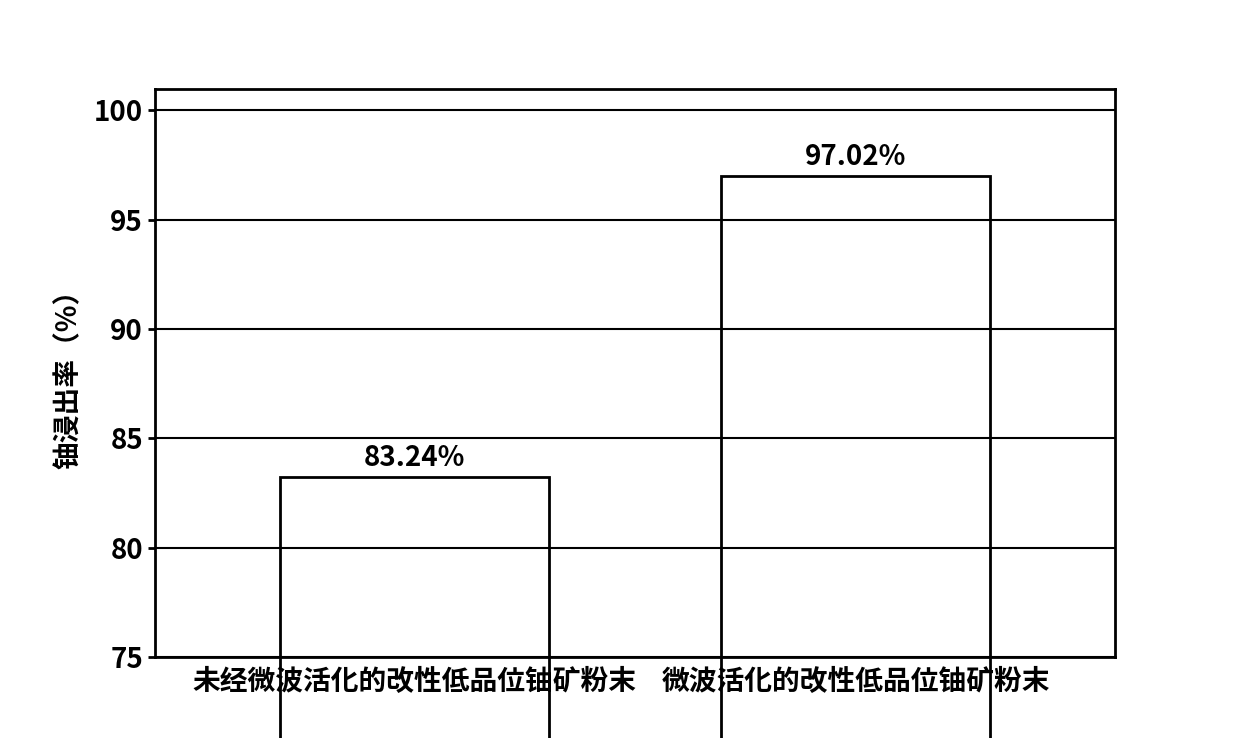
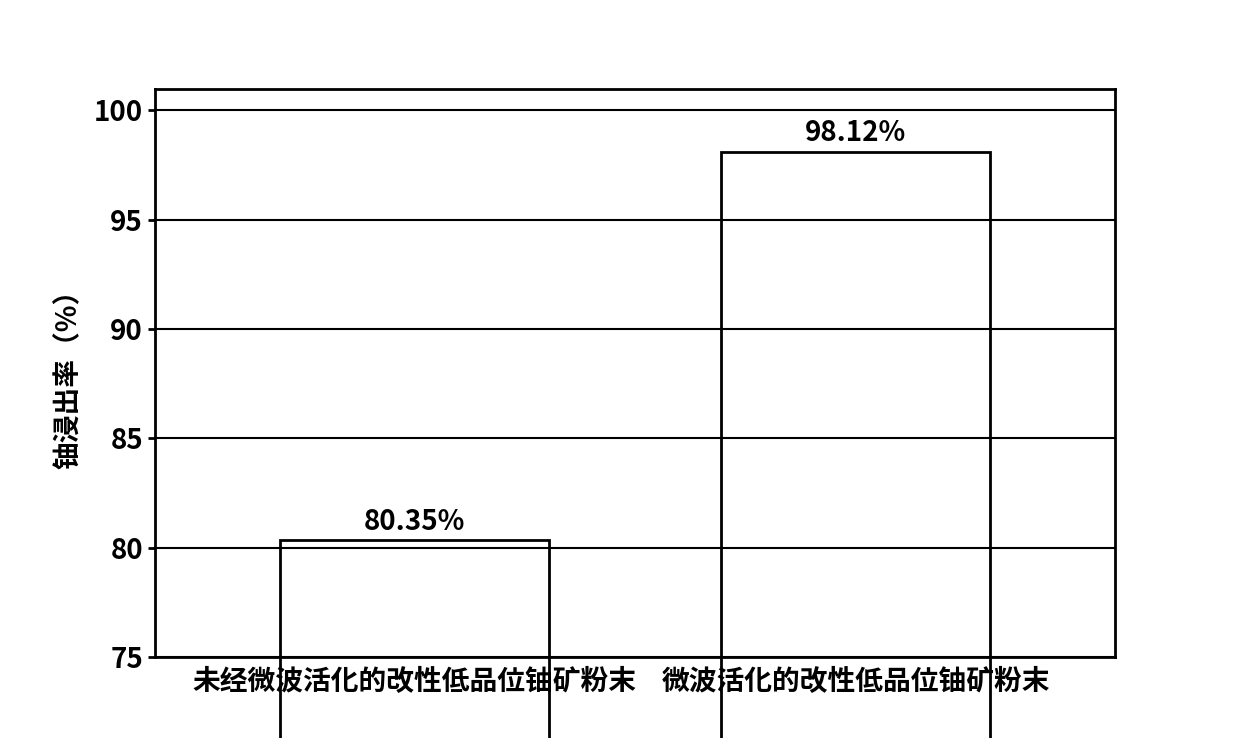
未经微波活化的改性低品位铀矿粉末: 83.24% -> 80.35%
微波活化的改性低品位铀矿粉末: 97.02% -> 98.12%
